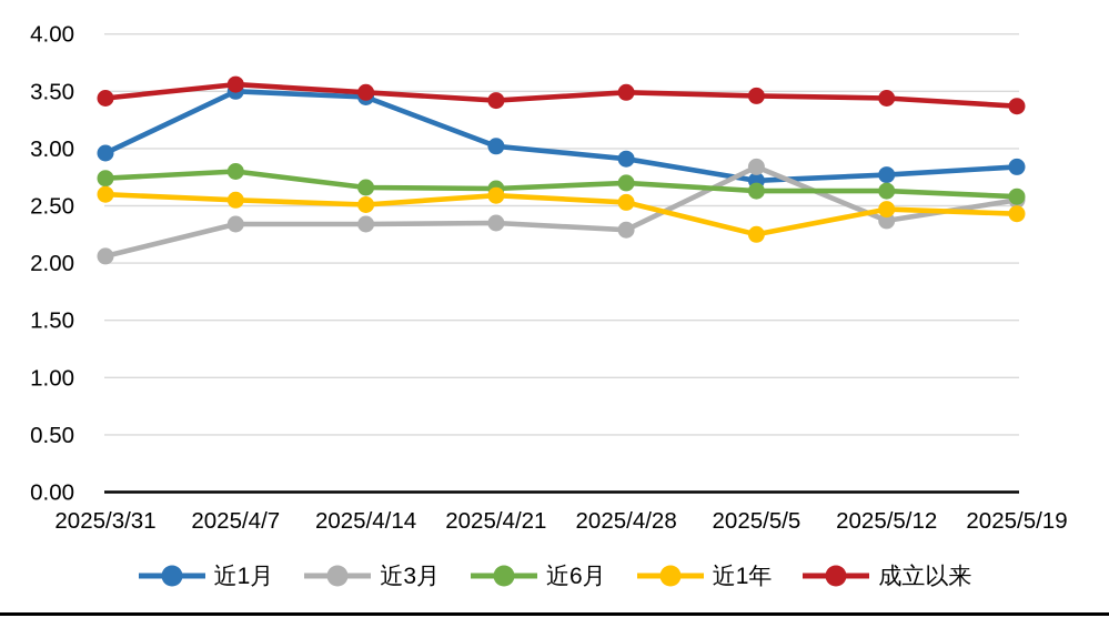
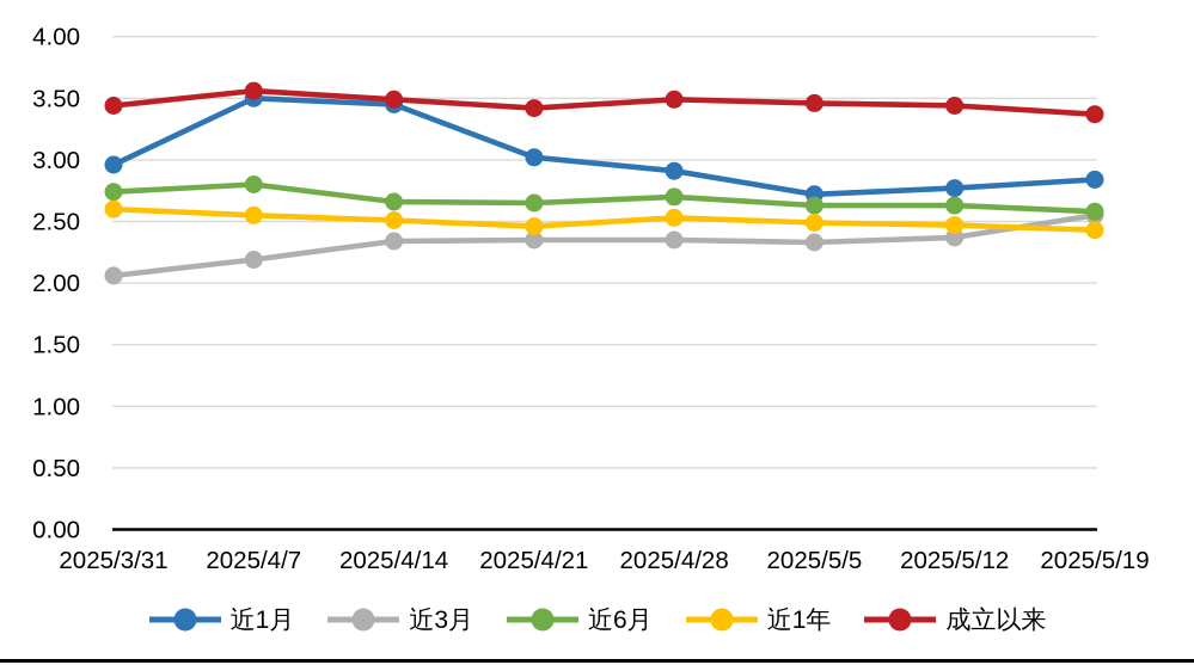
近3月/2025/4/7: 2.34 -> 2.19
近1年/2025/4/21: 2.59 -> 2.46
近3月/2025/4/28: 2.29 -> 2.35
近3月/2025/5/5: 2.84 -> 2.33
近1年/2025/5/5: 2.25 -> 2.49
